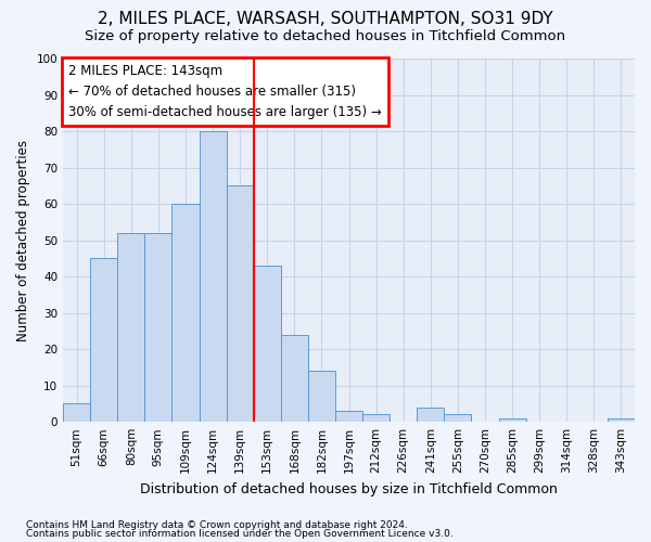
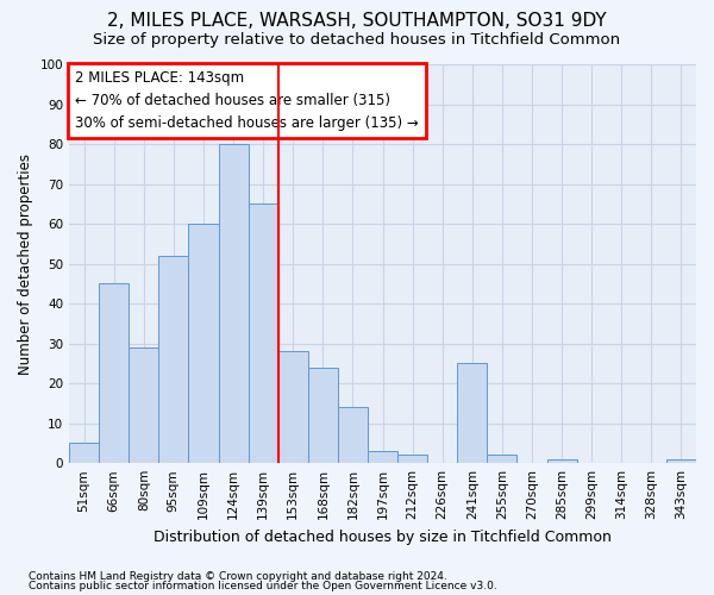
80sqm: 52 -> 29
153sqm: 43 -> 28
241sqm: 4 -> 25
